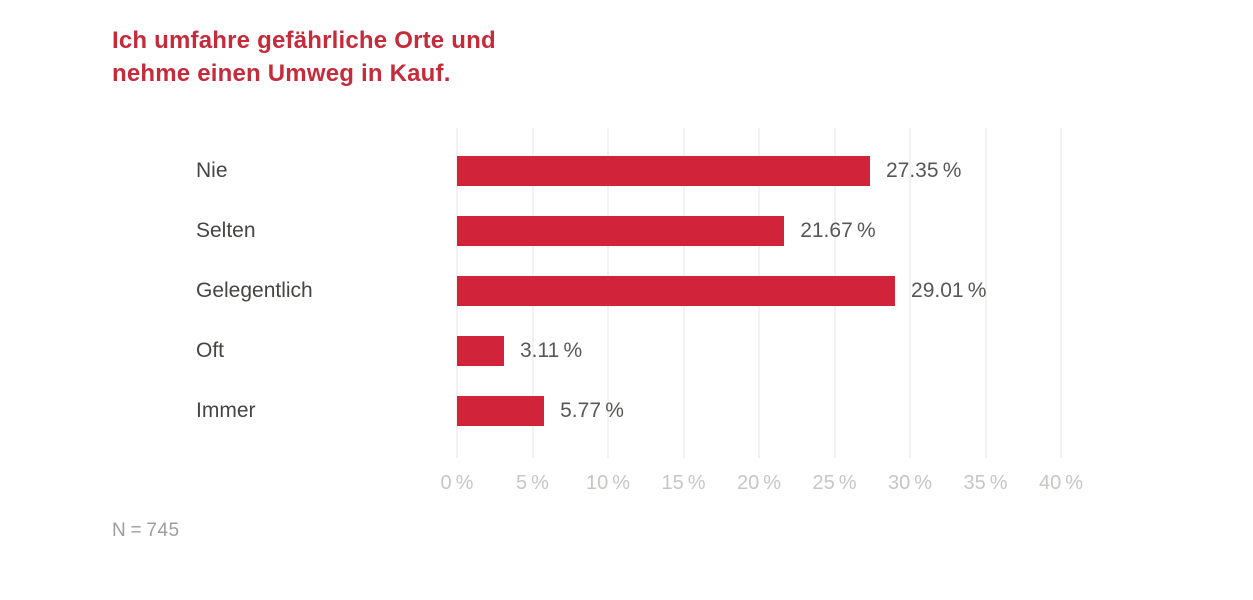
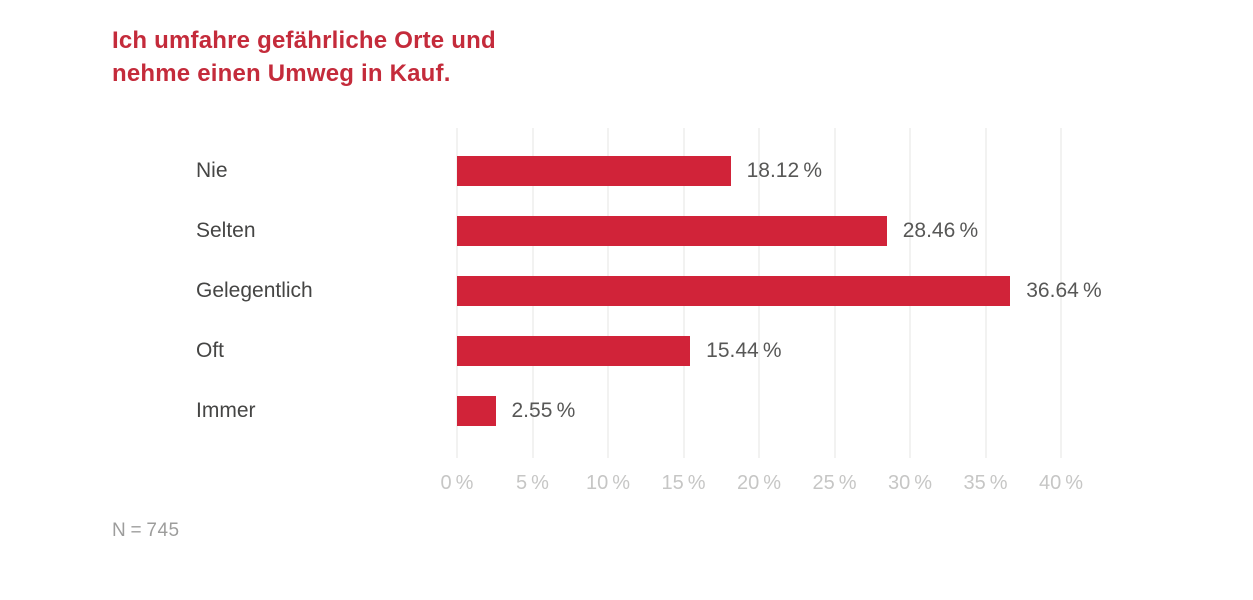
Nie: 27.35 -> 18.12
Selten: 21.67 -> 28.46
Gelegentlich: 29.01 -> 36.64
Oft: 3.11 -> 15.44
Immer: 5.77 -> 2.55
